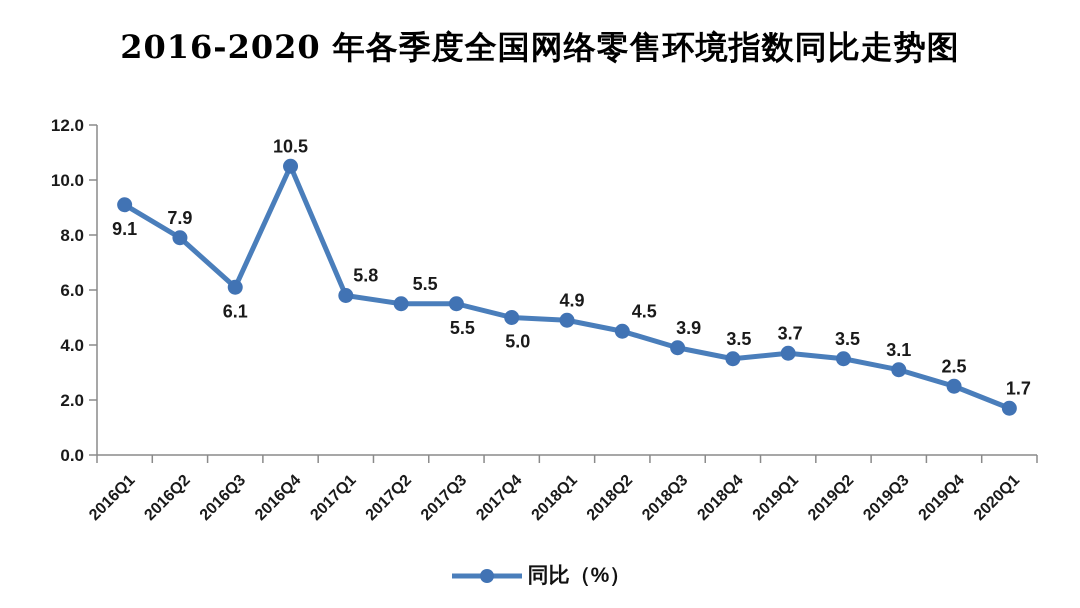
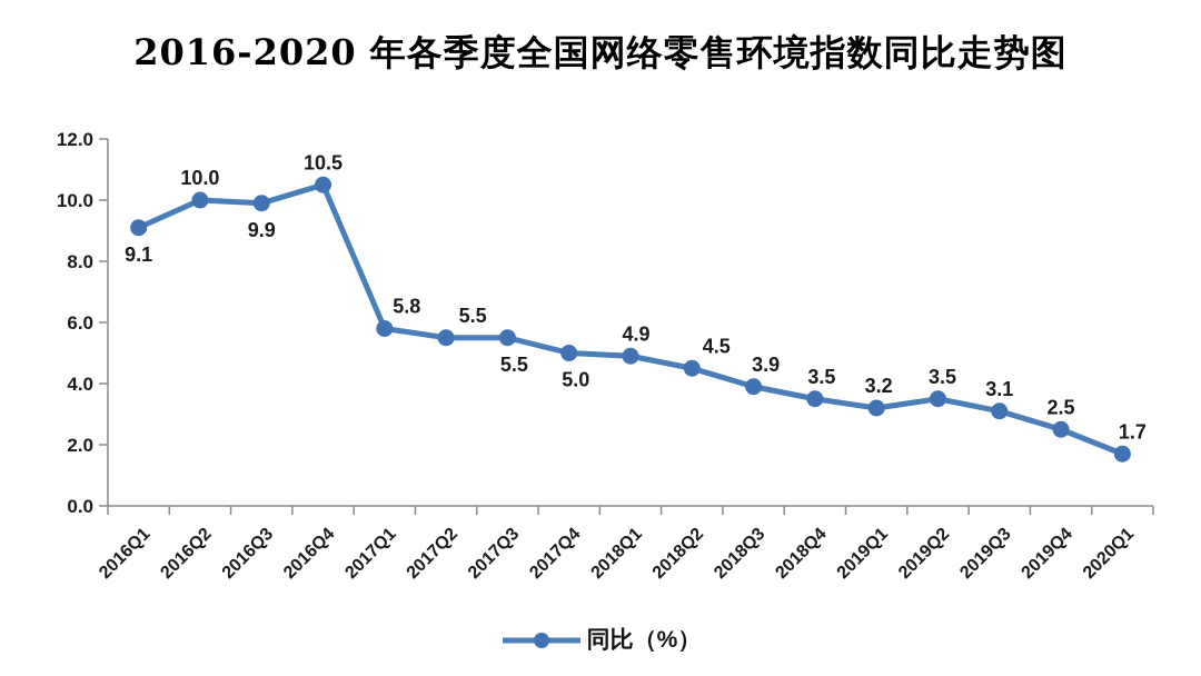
2016Q2: 7.9 -> 10.0
2016Q3: 6.1 -> 9.9
2019Q1: 3.7 -> 3.2
